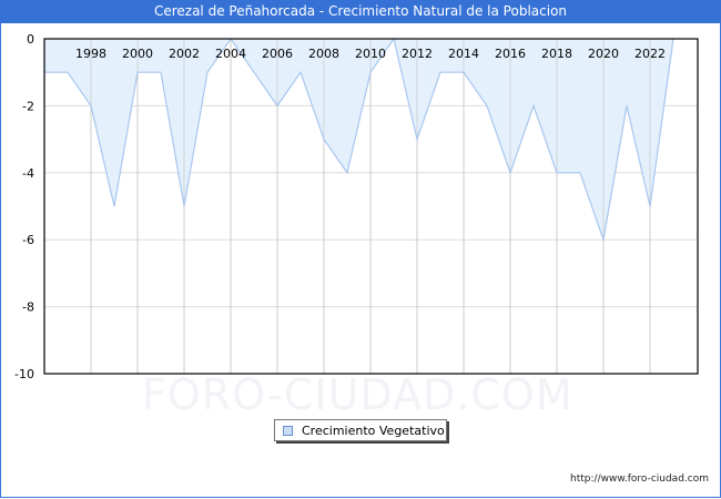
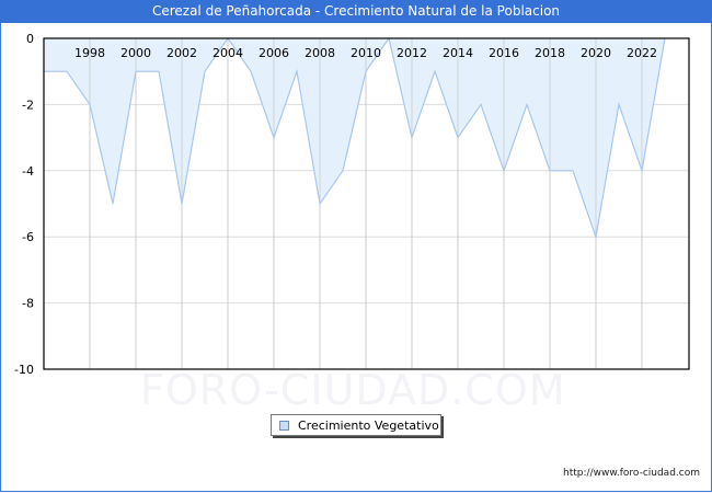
2006: -2 -> -3
2008: -3 -> -5
2014: -1 -> -3
2022: -5 -> -4
